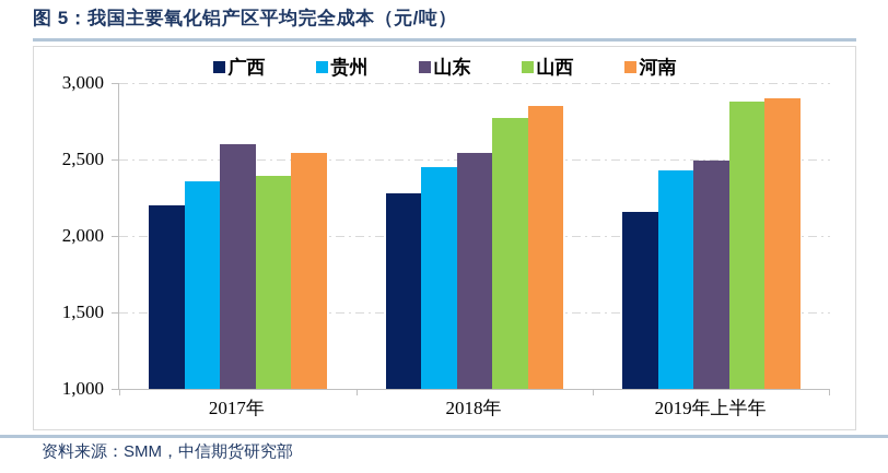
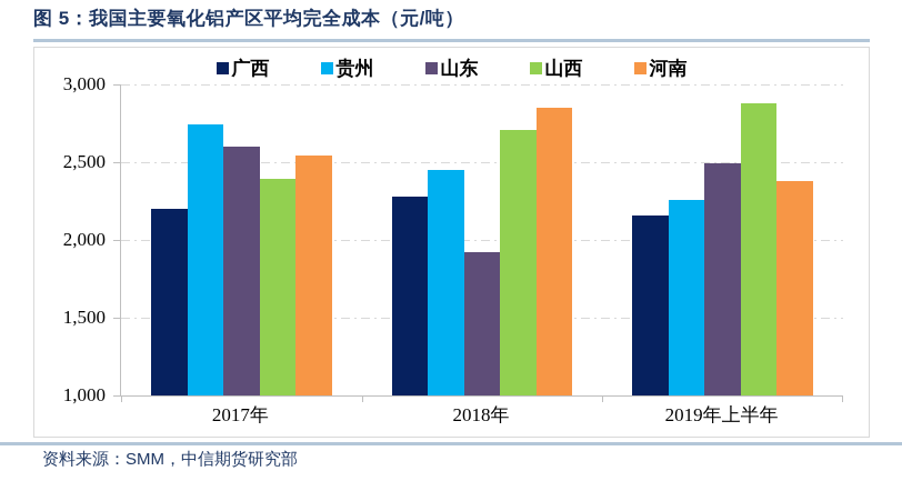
贵州/2017年: 2360 -> 2740
山东/2018年: 2540 -> 1920
山西/2018年: 2770 -> 2710
贵州/2019年上半年: 2430 -> 2260
河南/2019年上半年: 2900 -> 2380
